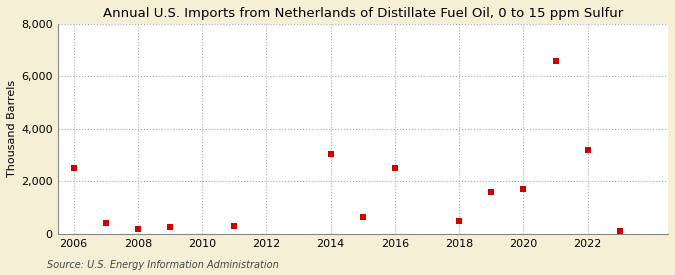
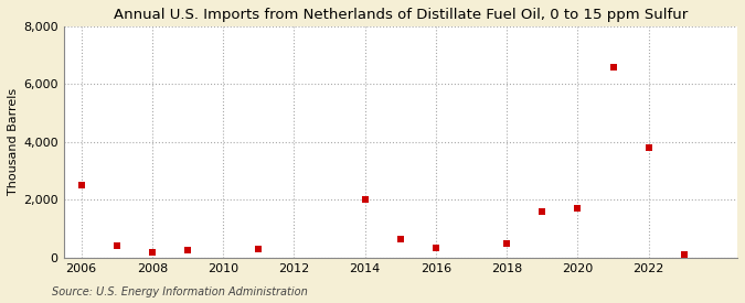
2014: 3,050 -> 2,000
2016: 2,500 -> 350
2022: 3,200 -> 3,800
